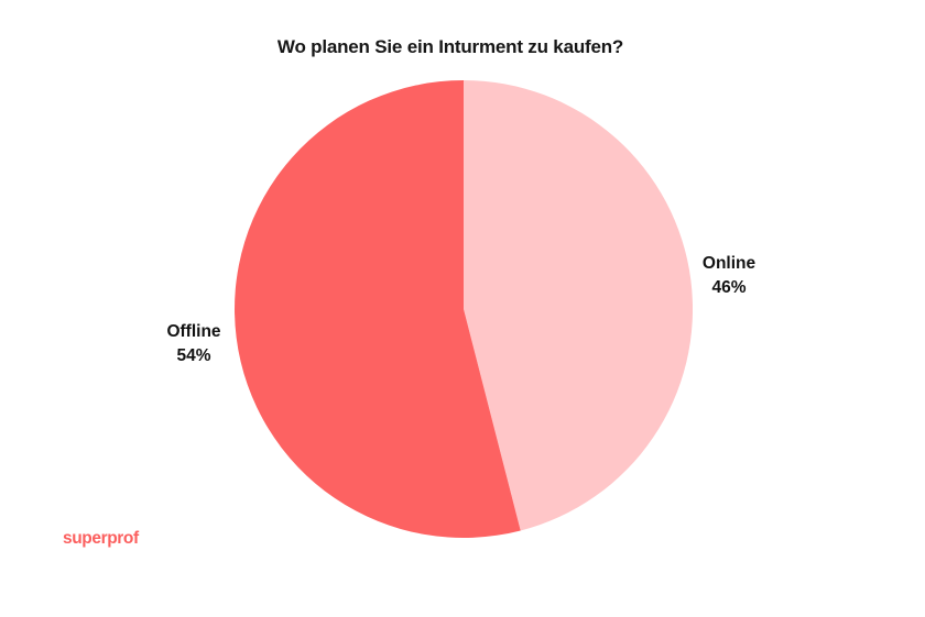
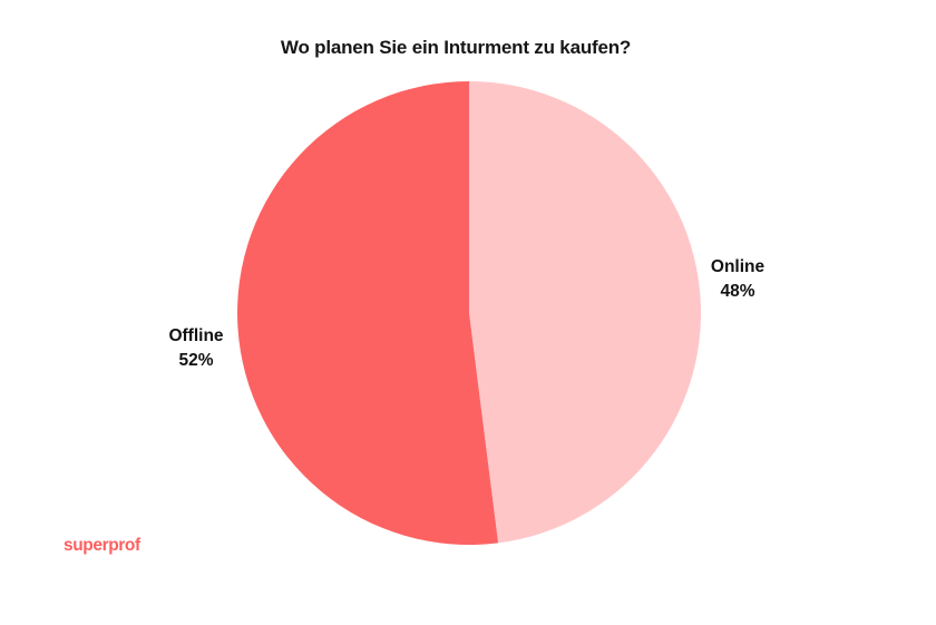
Online: 46% -> 48%
Offline: 54% -> 52%
